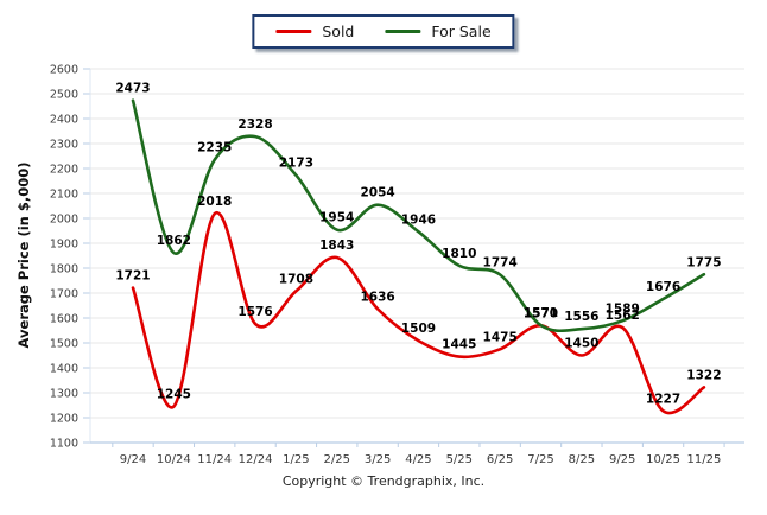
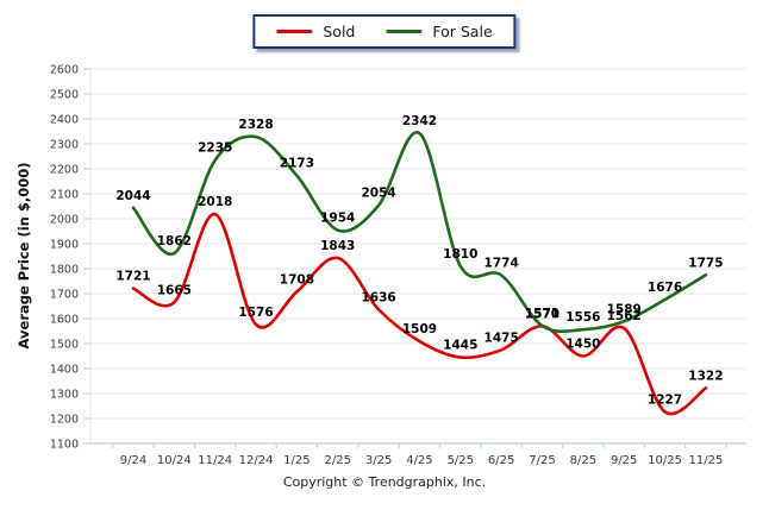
For Sale/9/24: 2473 -> 2044
Sold/10/24: 1245 -> 1665
For Sale/4/25: 1946 -> 2342
